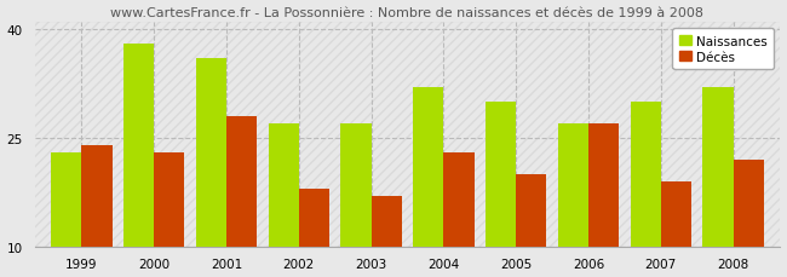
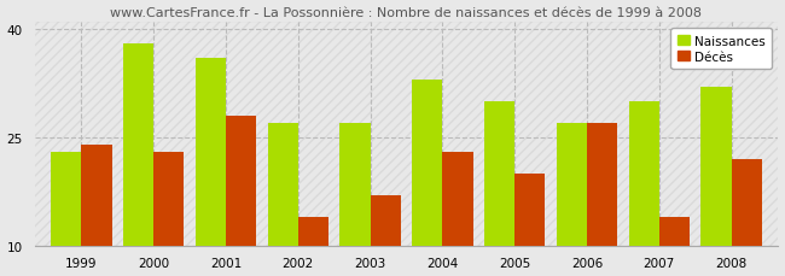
Décès/2002: 18 -> 14
Naissances/2004: 32 -> 33
Décès/2007: 19 -> 14
